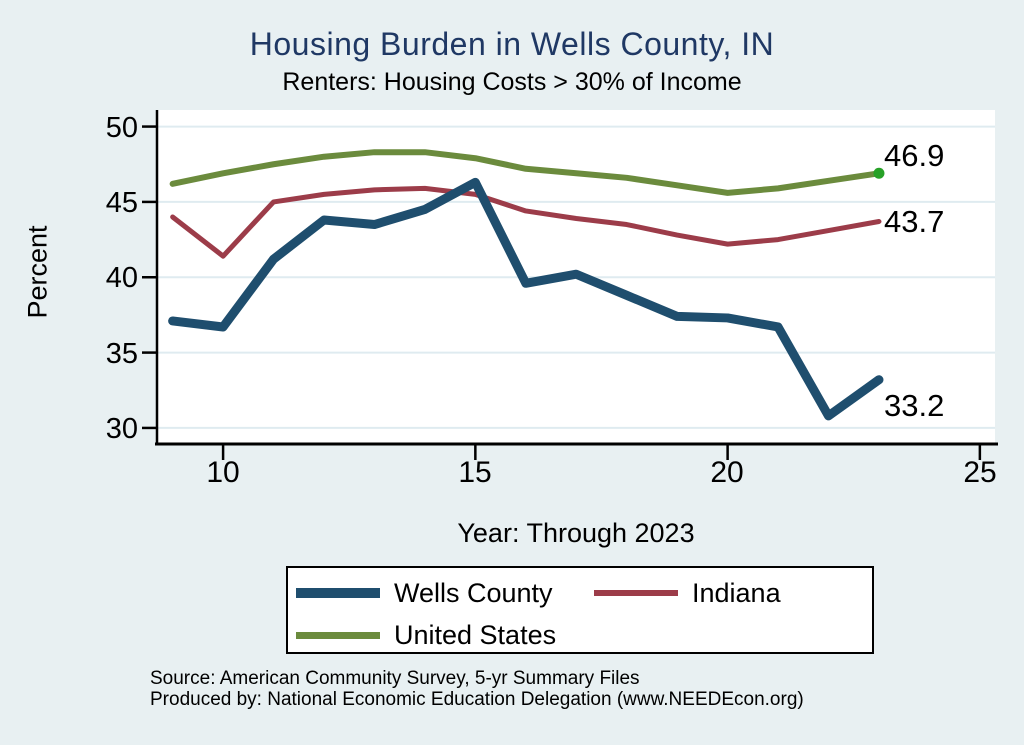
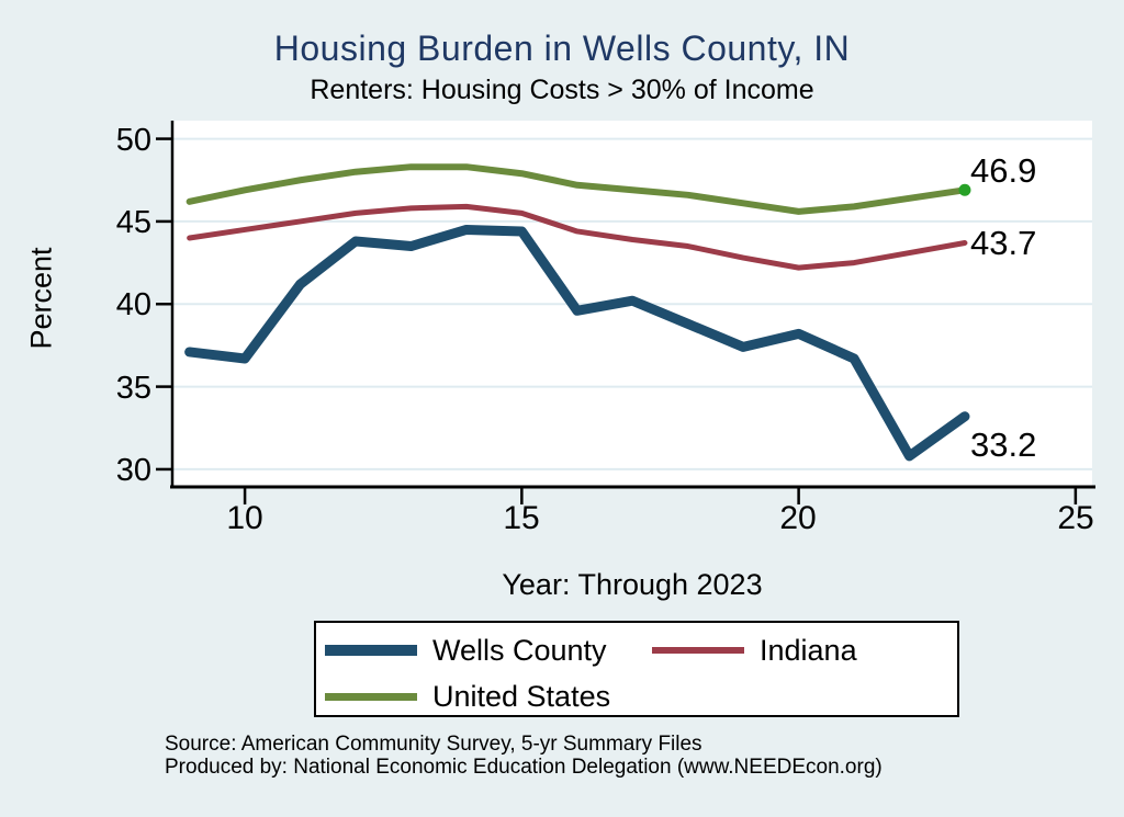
Indiana/10: 41.4 -> 44.5
Wells County/15: 46.3 -> 44.4
Wells County/20: 37.3 -> 38.2
